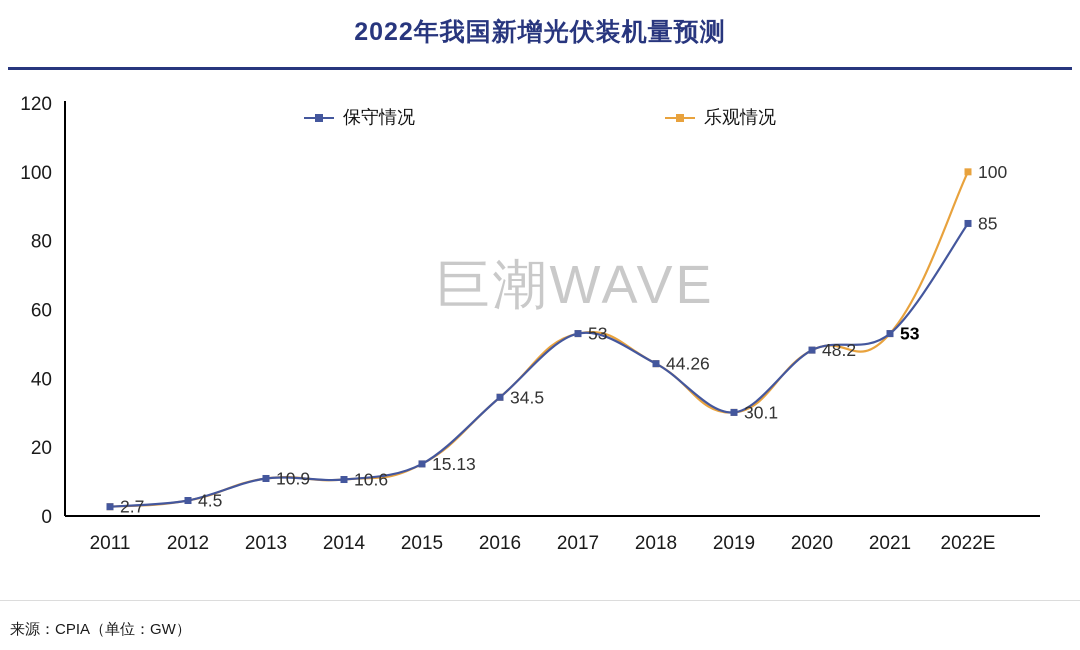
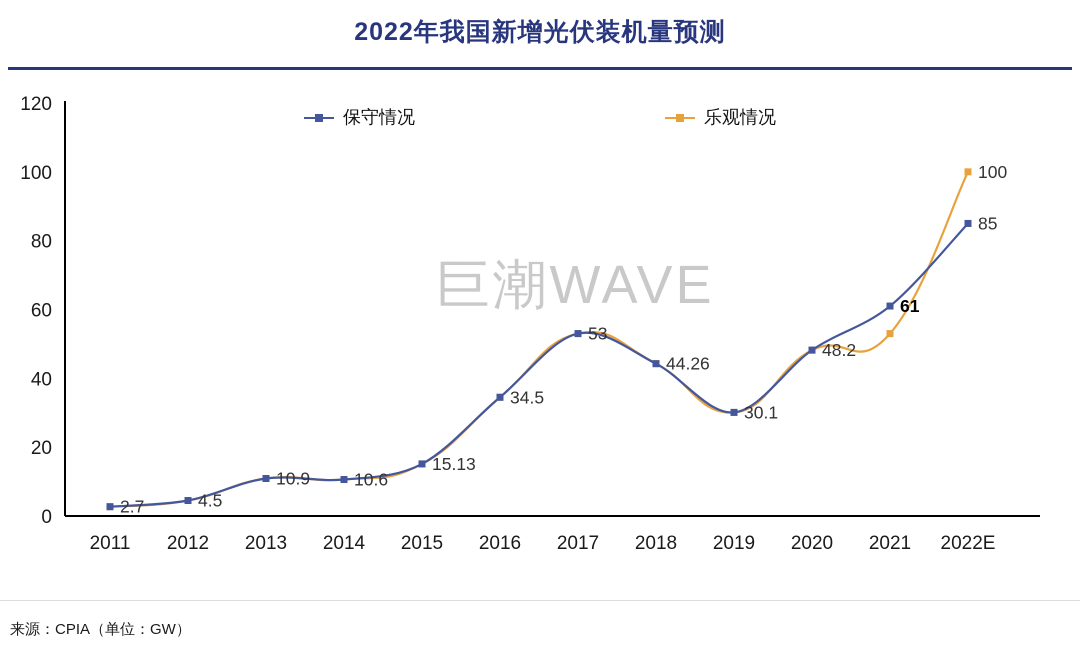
保守情况/2021: 53 -> 61
